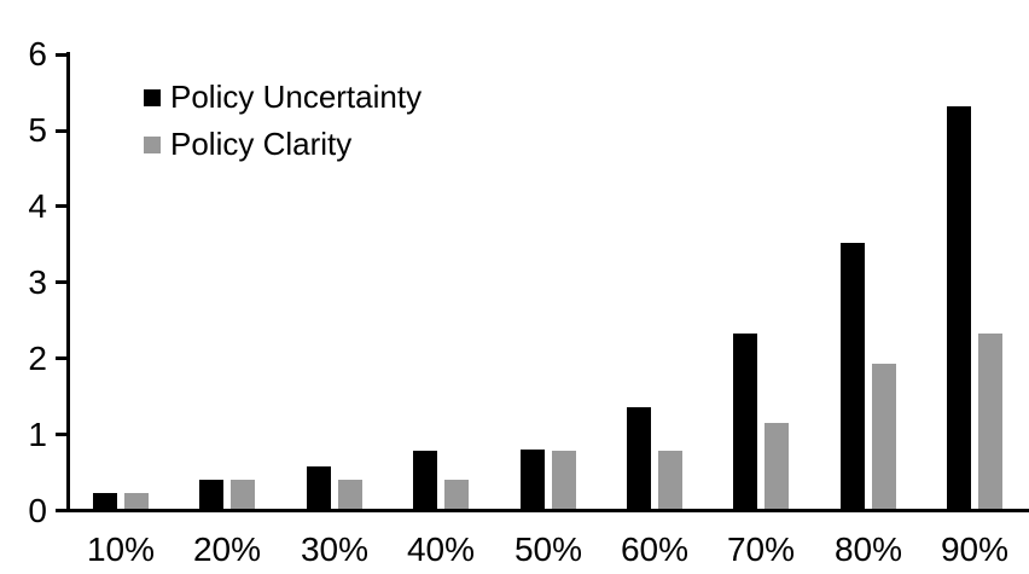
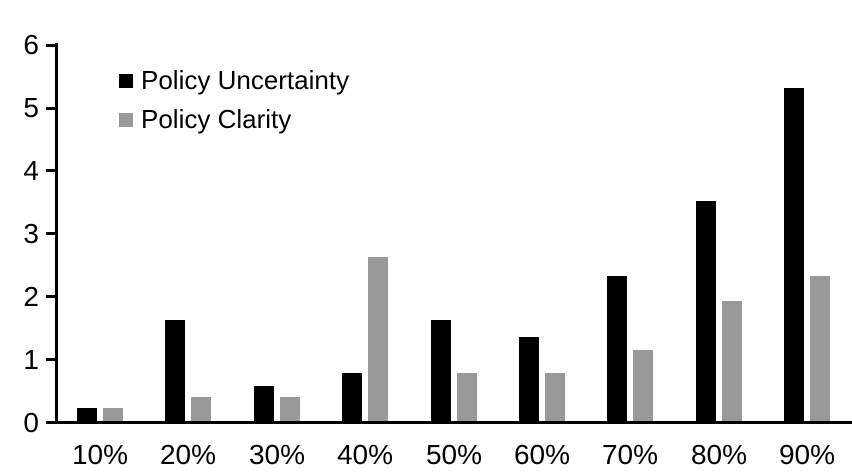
Policy Uncertainty/20%: 0.4 -> 1.6
Policy Clarity/40%: 0.4 -> 2.6
Policy Uncertainty/50%: 0.8 -> 1.6
